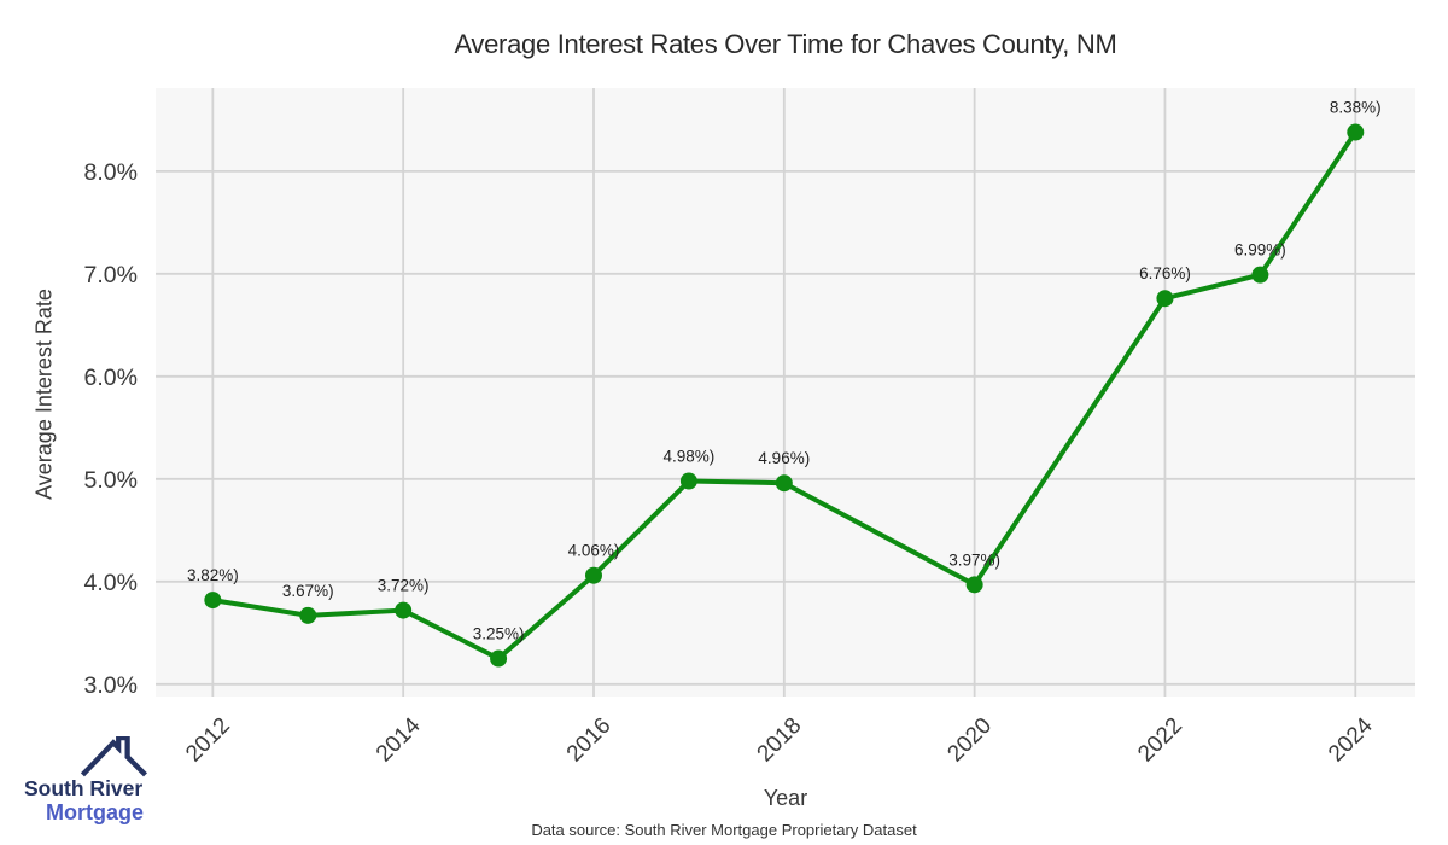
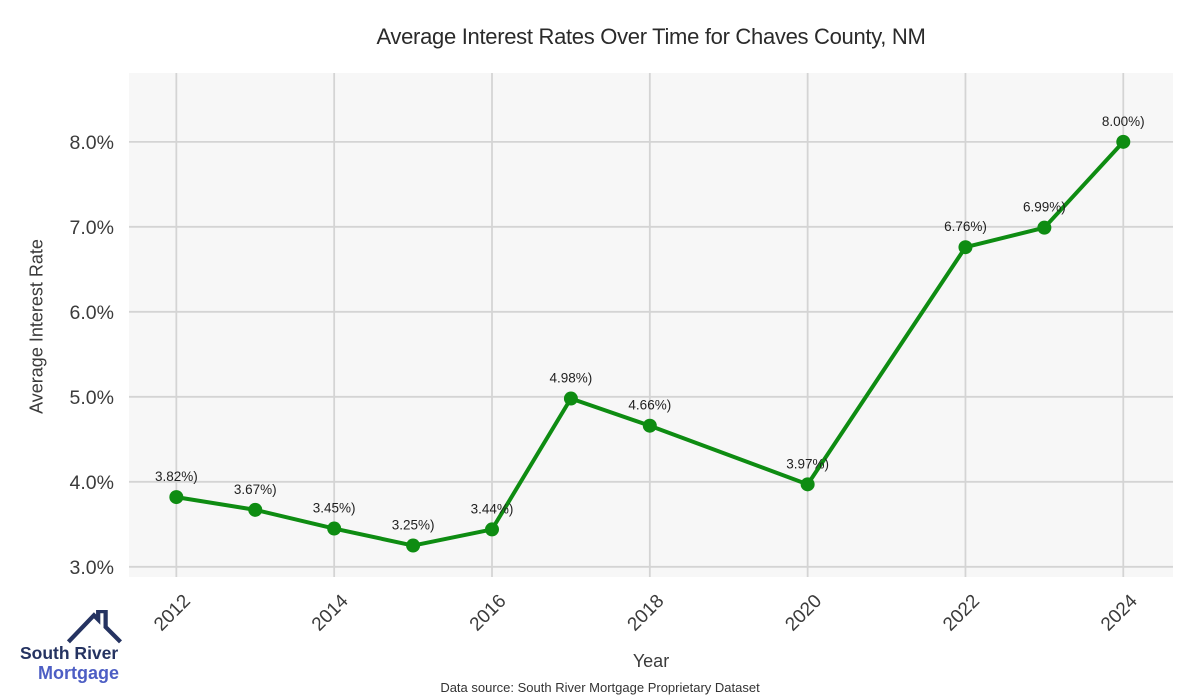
2014: 3.72% -> 3.45%
2016: 4.06% -> 3.44%
2018: 4.96% -> 4.66%
2024: 8.38% -> 8.00%
